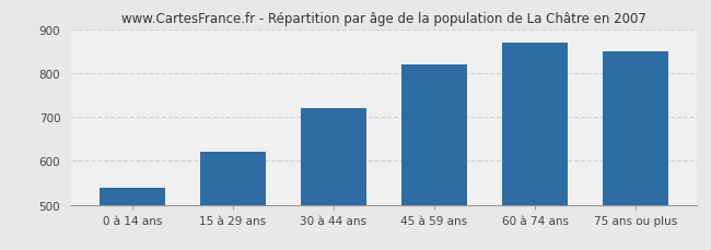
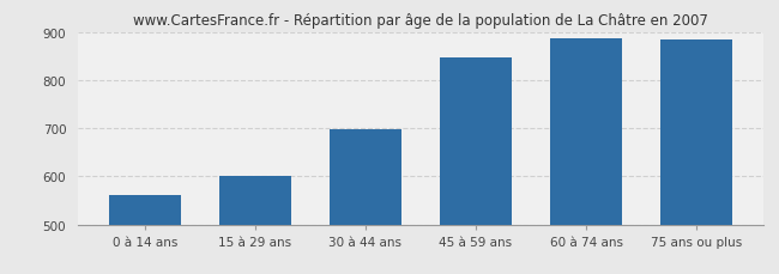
0 à 14 ans: 540 -> 562
15 à 29 ans: 620 -> 602
30 à 44 ans: 720 -> 698
45 à 59 ans: 820 -> 848
60 à 74 ans: 870 -> 887
75 ans ou plus: 850 -> 883
